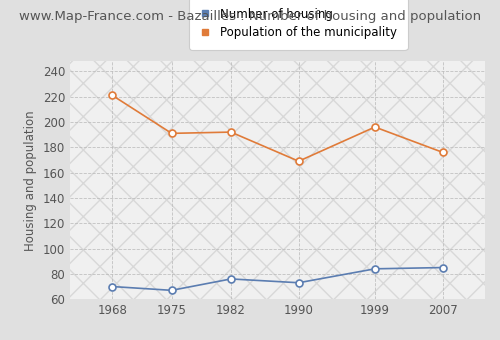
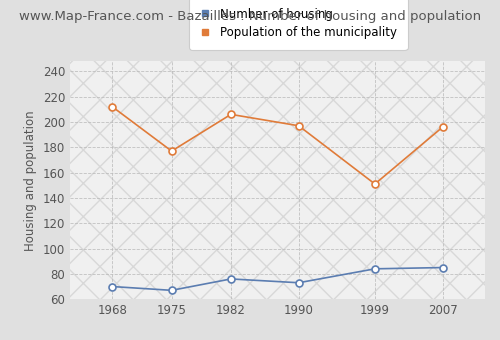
Population of the municipality/1968: 221 -> 212
Population of the municipality/1975: 191 -> 177
Population of the municipality/1982: 192 -> 206
Population of the municipality/1990: 169 -> 197
Population of the municipality/1999: 196 -> 151
Population of the municipality/2007: 176 -> 196
